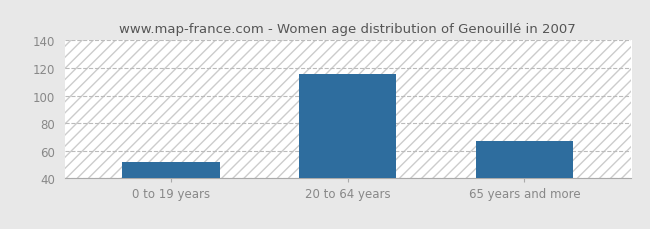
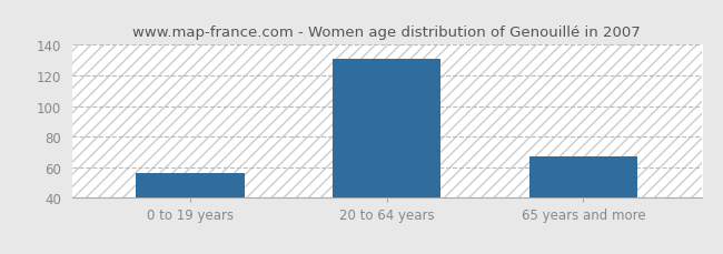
0 to 19 years: 52 -> 56
20 to 64 years: 116 -> 131
